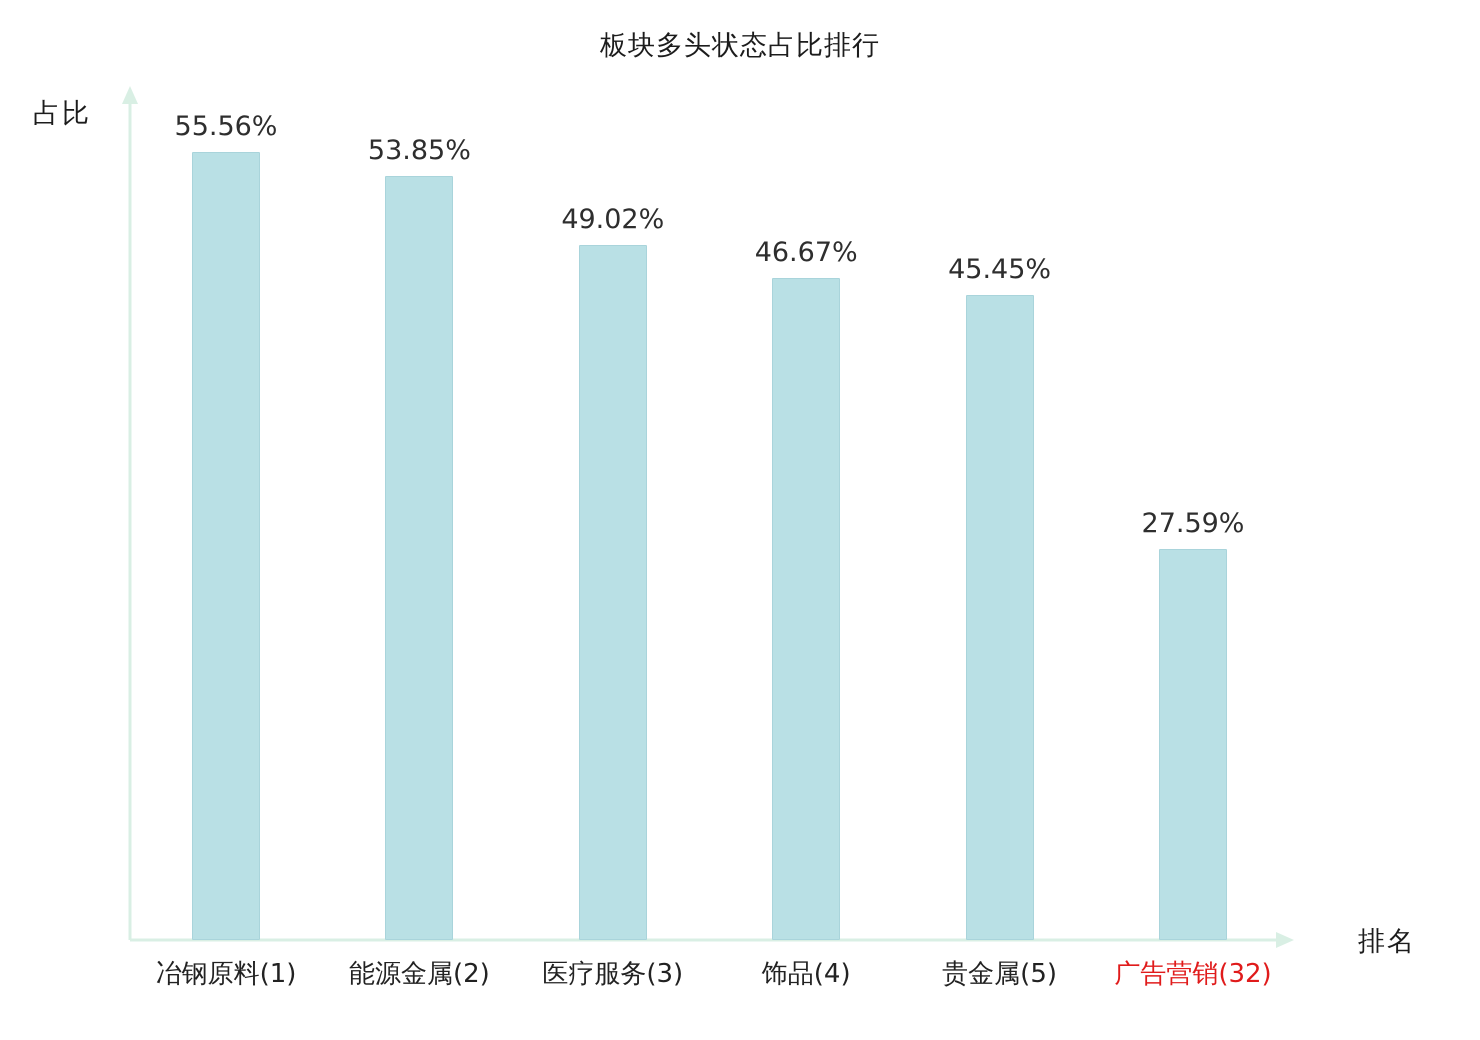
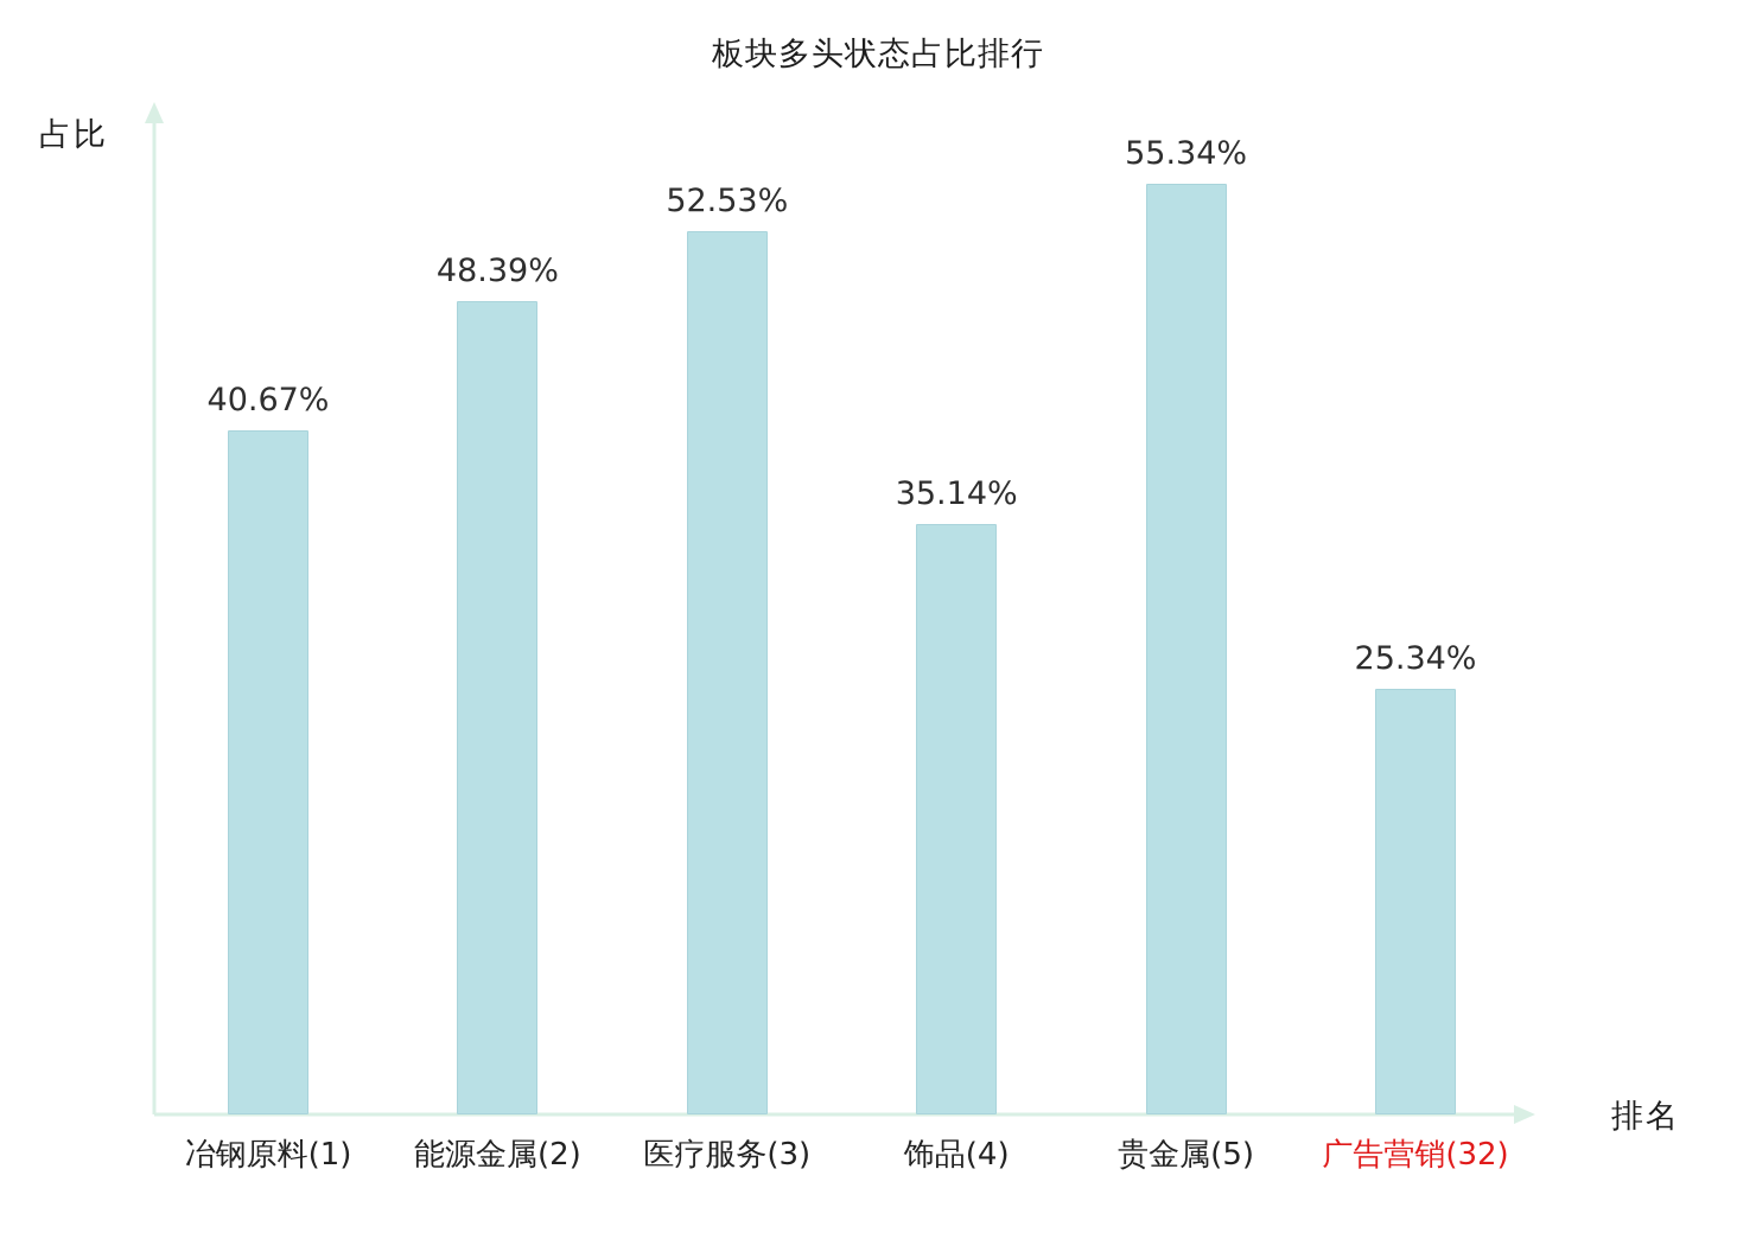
冶钢原料(1): 55.56% -> 40.67%
能源金属(2): 53.85% -> 48.39%
医疗服务(3): 49.02% -> 52.53%
饰品(4): 46.67% -> 35.14%
贵金属(5): 45.45% -> 55.34%
广告营销(32): 27.59% -> 25.34%
